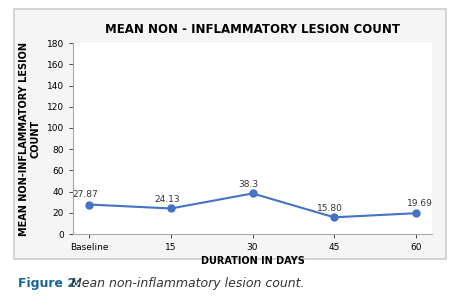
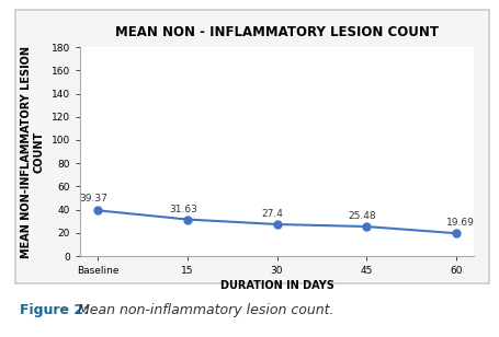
Baseline: 27.87 -> 39.37
15: 24.13 -> 31.63
30: 38.3 -> 27.4
45: 15.80 -> 25.48
